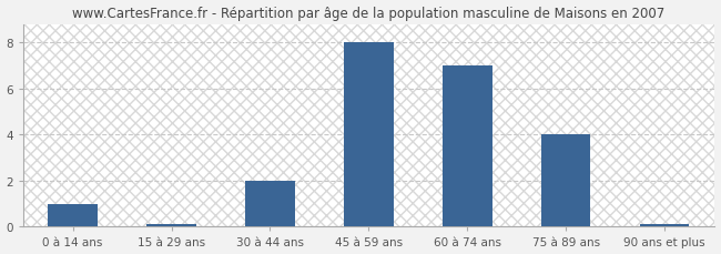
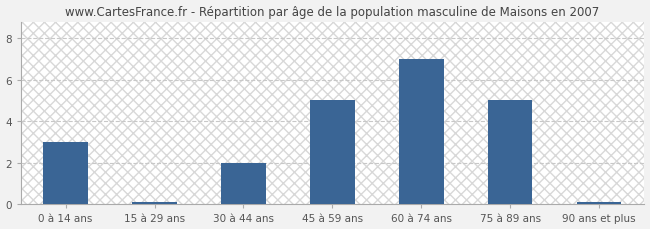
0 à 14 ans: 1.0 -> 3.0
45 à 59 ans: 8.0 -> 5.0
75 à 89 ans: 4.0 -> 5.0
